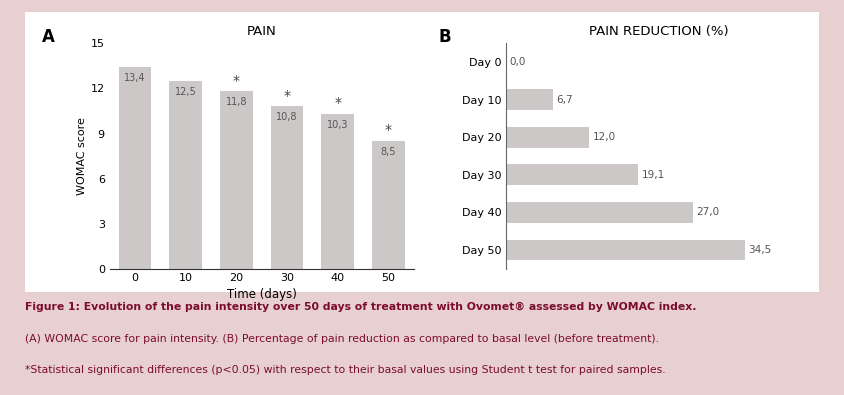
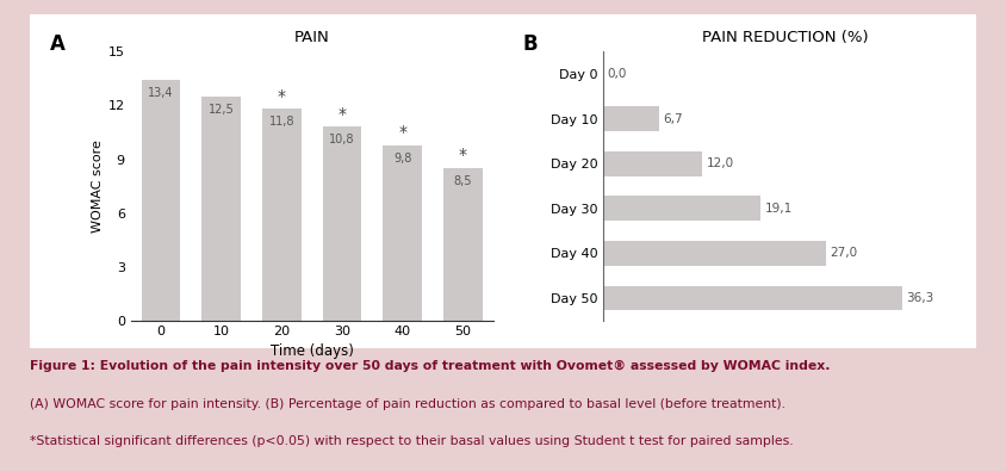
PAIN/40: 10,3 -> 9,8
PAIN REDUCTION (%)/Day 50: 34,5 -> 36,3
